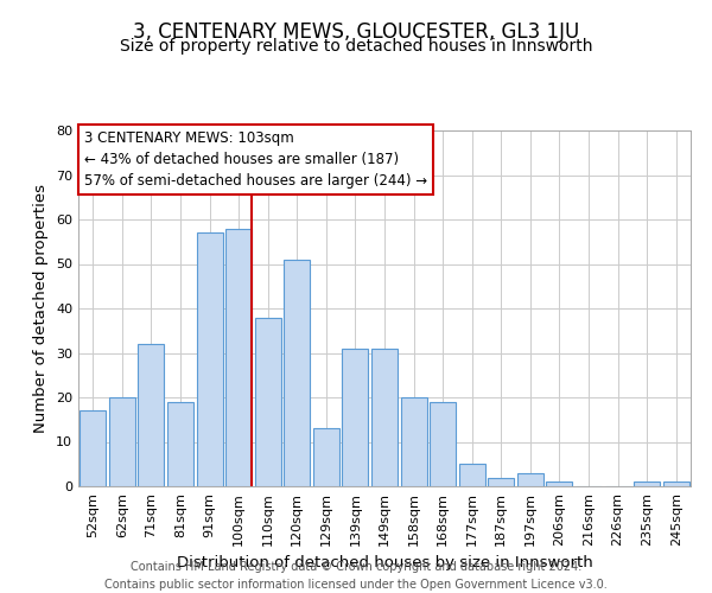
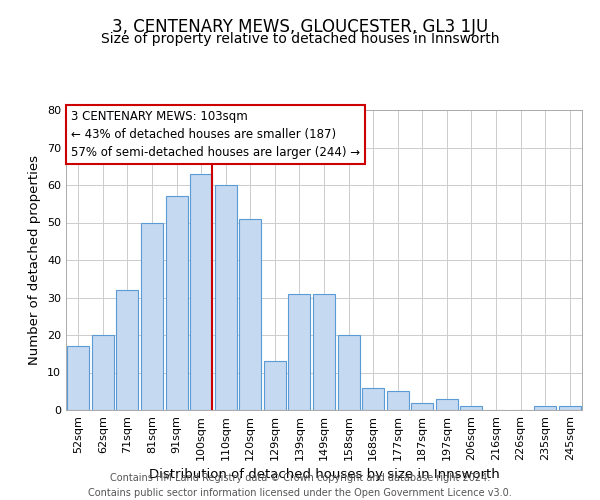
81sqm: 19 -> 50
100sqm: 58 -> 63
110sqm: 38 -> 60
168sqm: 19 -> 6
